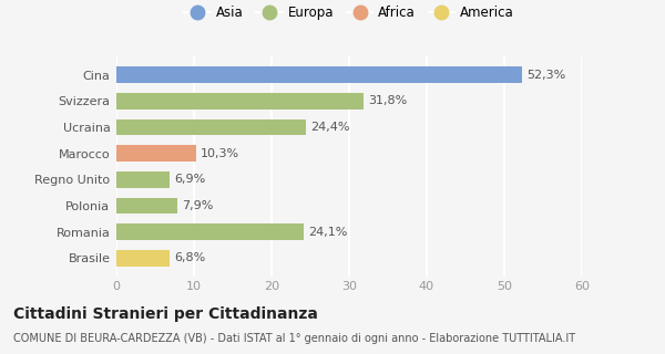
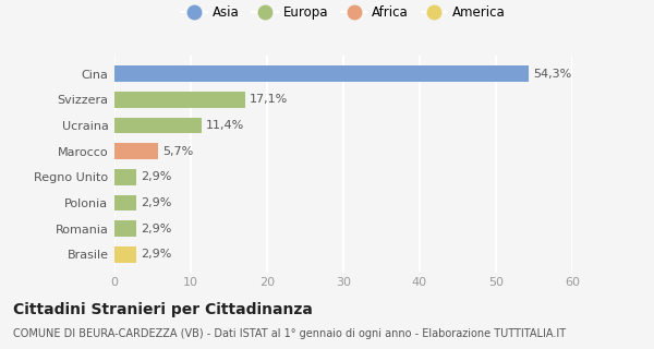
Cina: 52,3% -> 54,3%
Svizzera: 31,8% -> 17,1%
Ucraina: 24,4% -> 11,4%
Marocco: 10,3% -> 5,7%
Regno Unito: 6,9% -> 2,9%
Polonia: 7,9% -> 2,9%
Romania: 24,1% -> 2,9%
Brasile: 6,8% -> 2,9%
